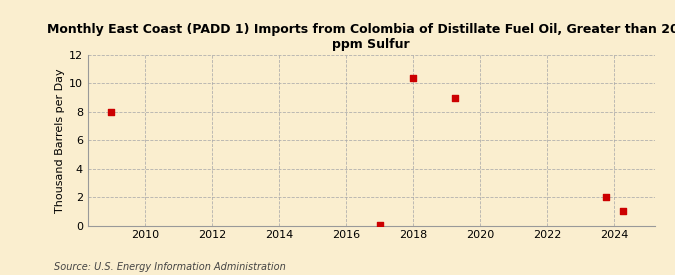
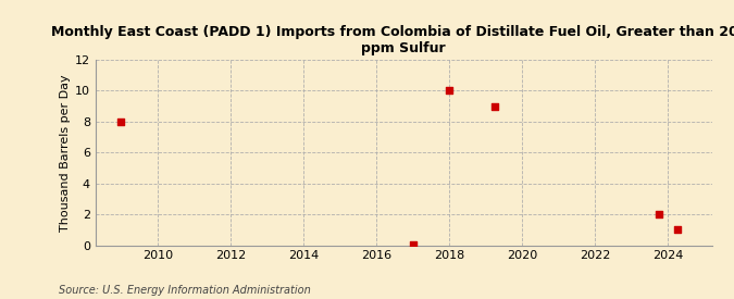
2018: 10.4 -> 10.0
